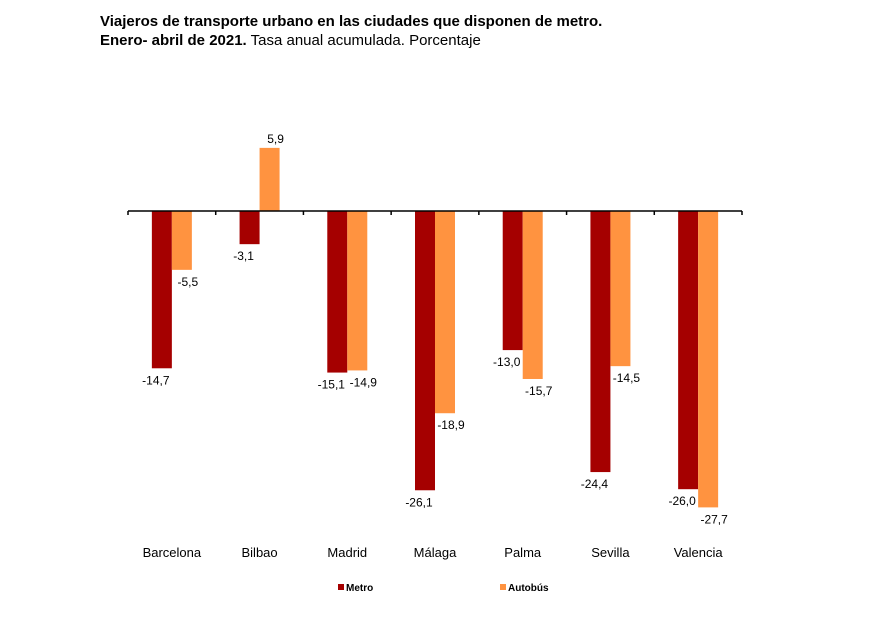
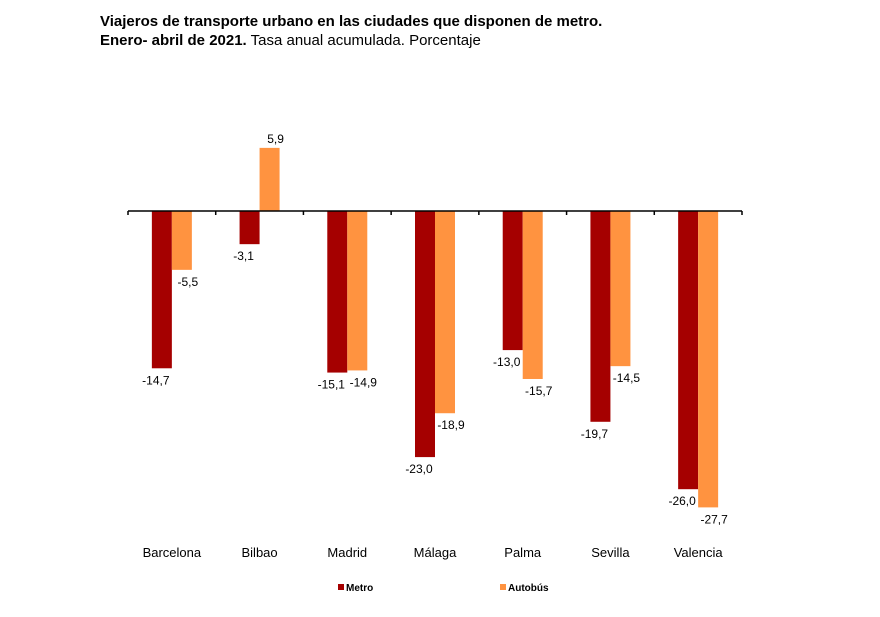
Metro/Málaga: -26,1 -> -23,0
Metro/Sevilla: -24,4 -> -19,7
